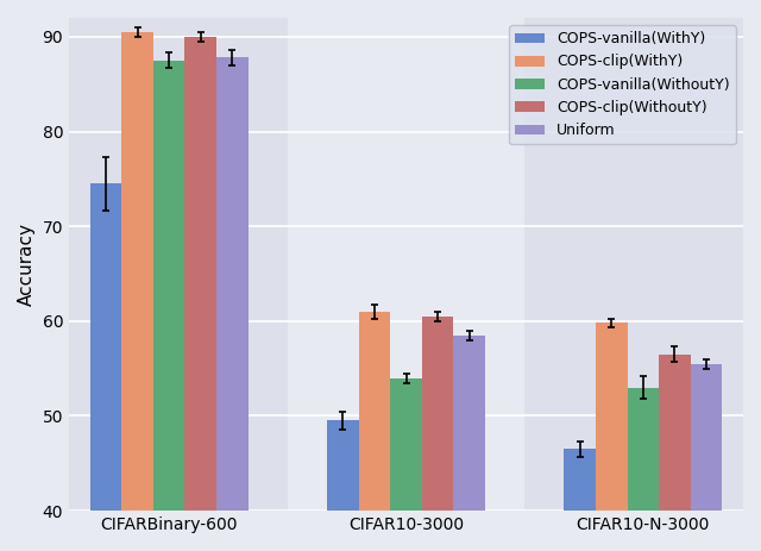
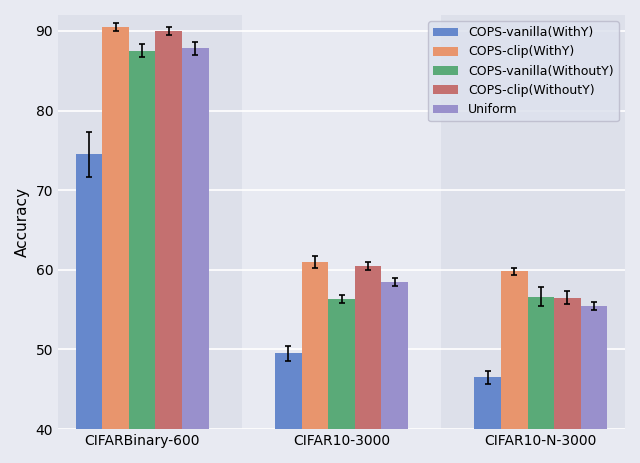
COPS-vanilla(WithoutY)/CIFAR10-3000: 54.0 -> 56.4
COPS-vanilla(WithoutY)/CIFAR10-N-3000: 53.0 -> 56.6
